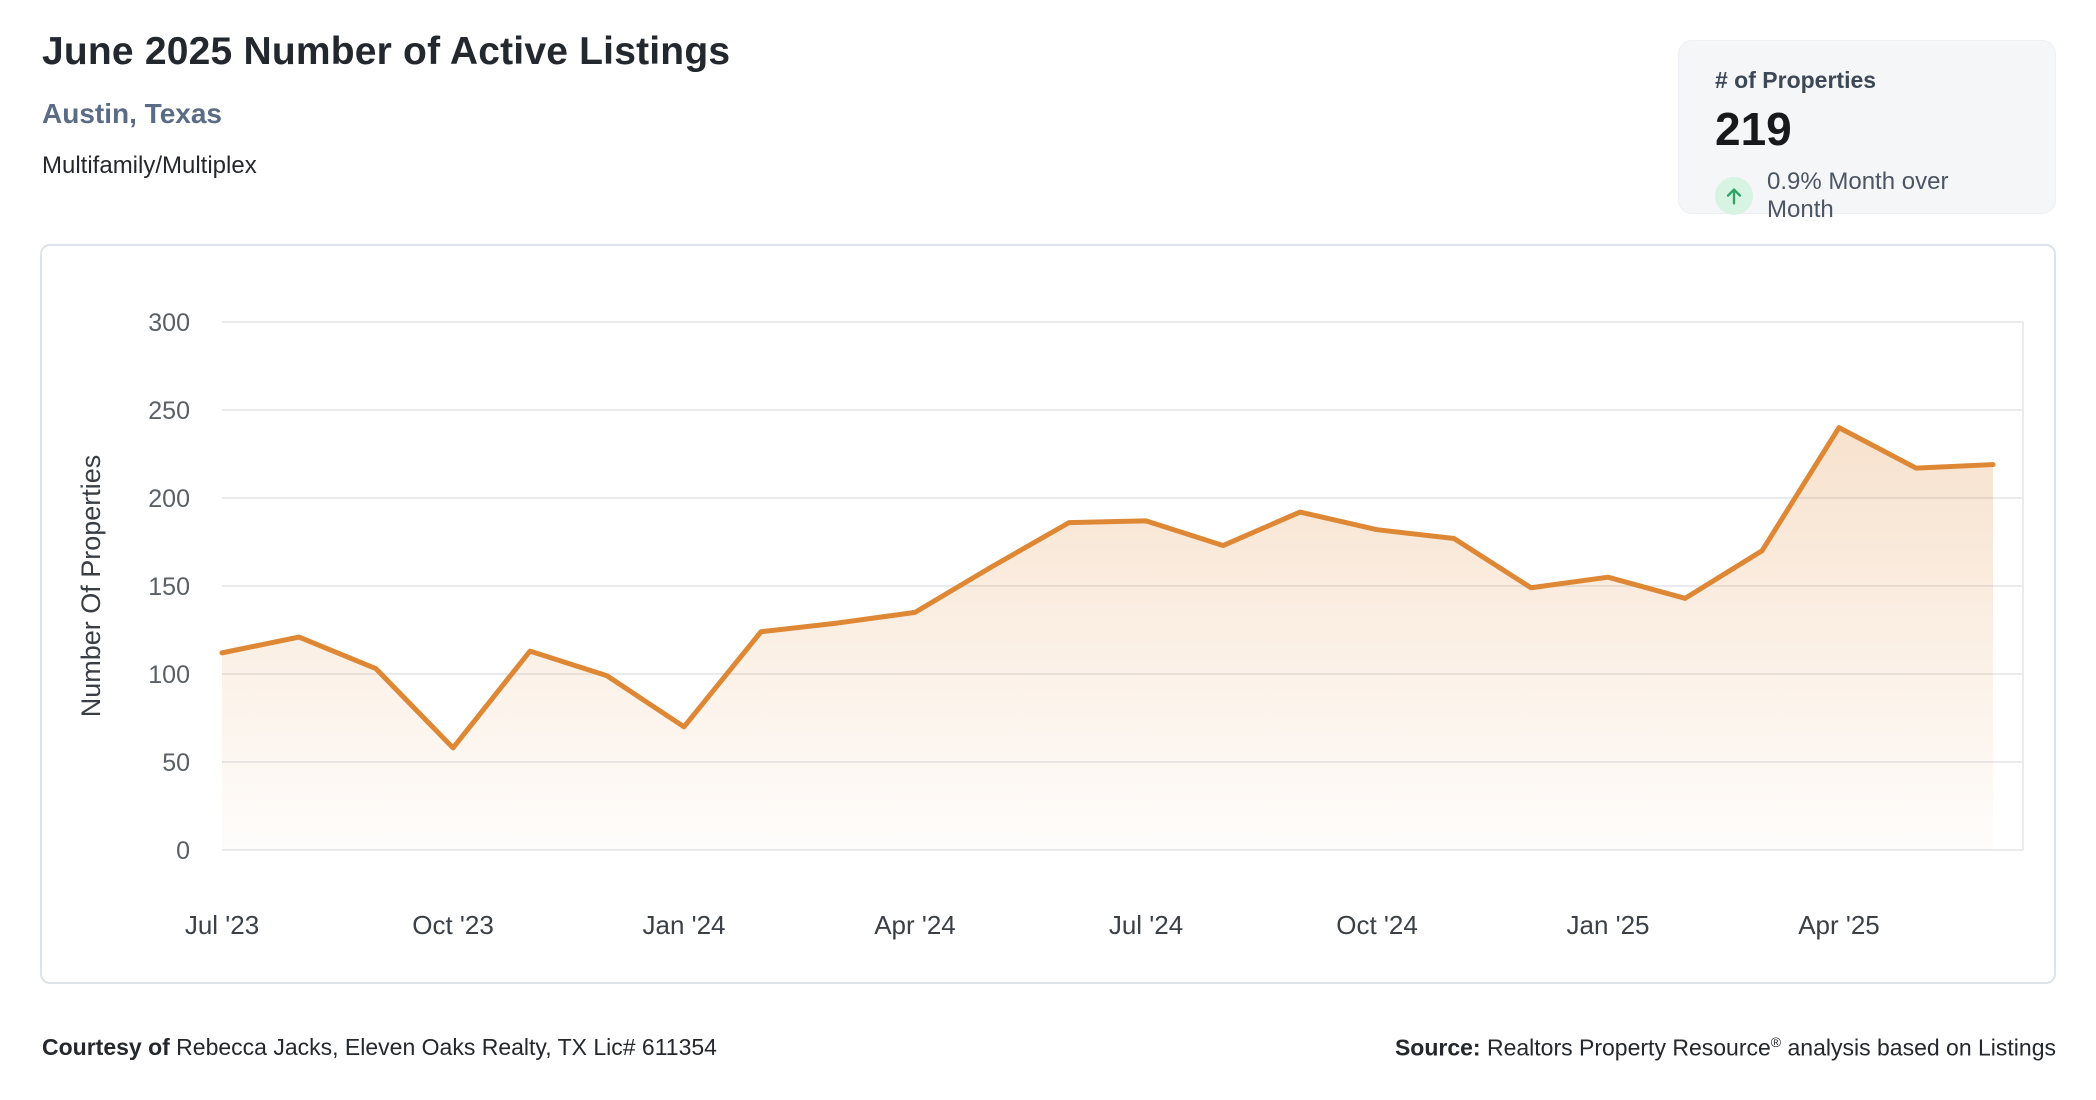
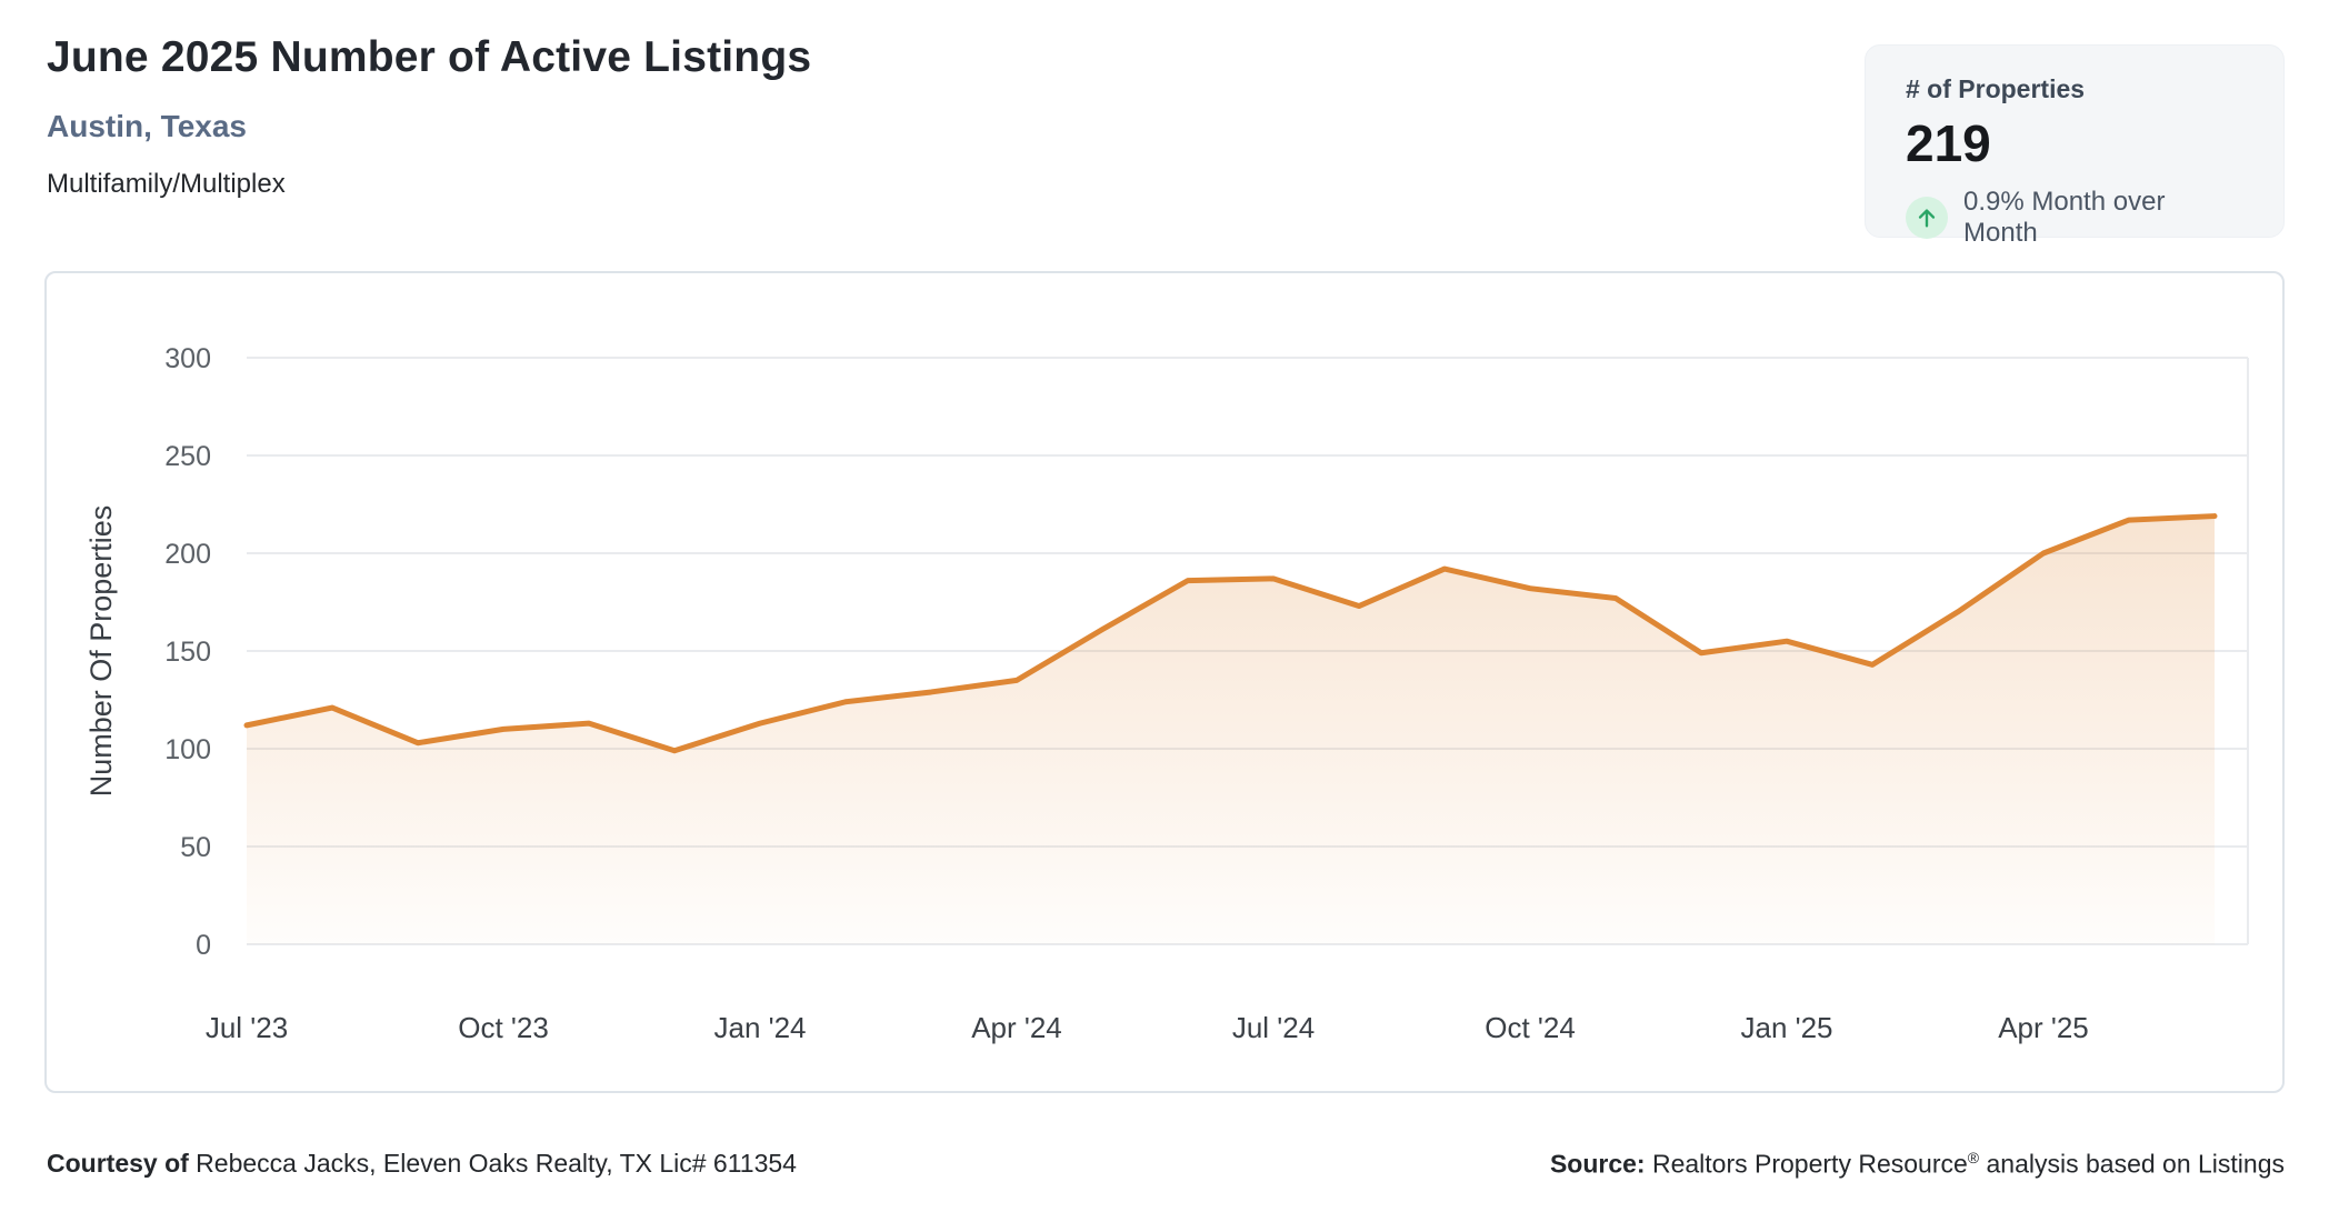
Oct '23: 58 -> 110
Jan '24: 70 -> 113
Apr '25: 240 -> 200
